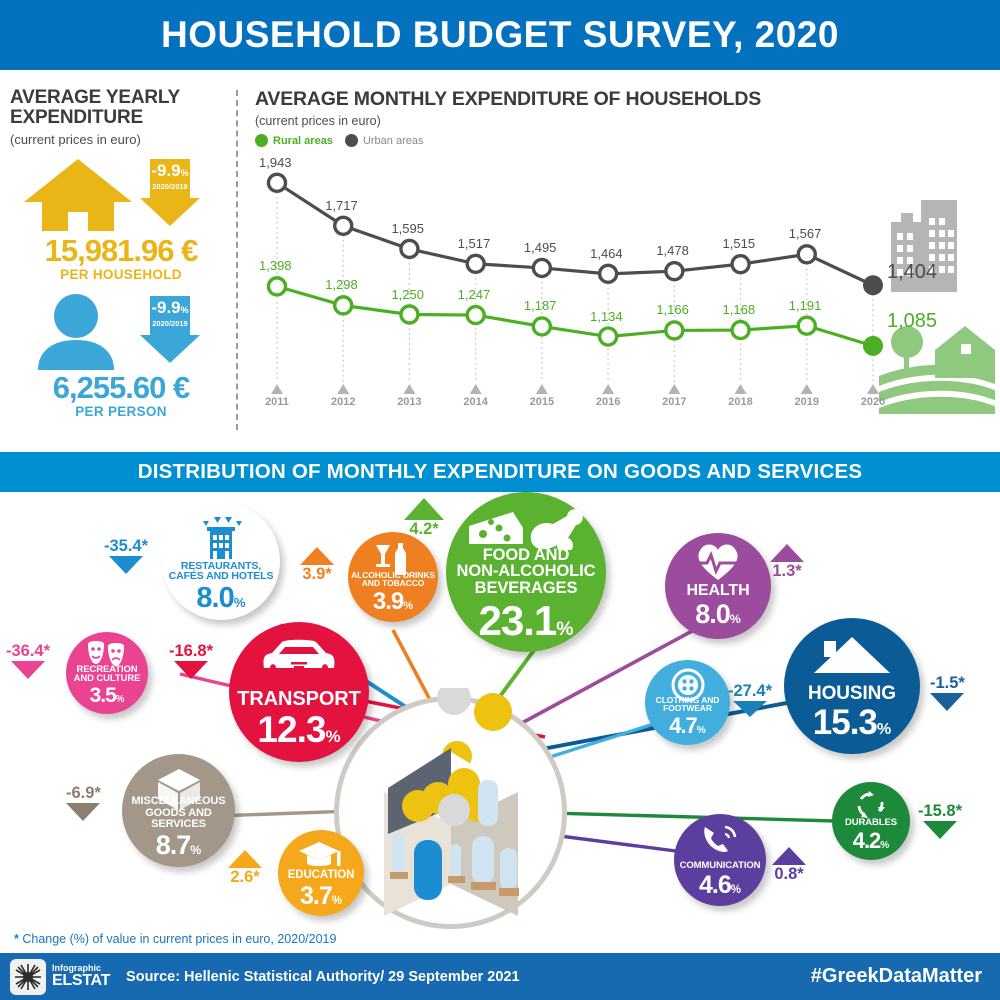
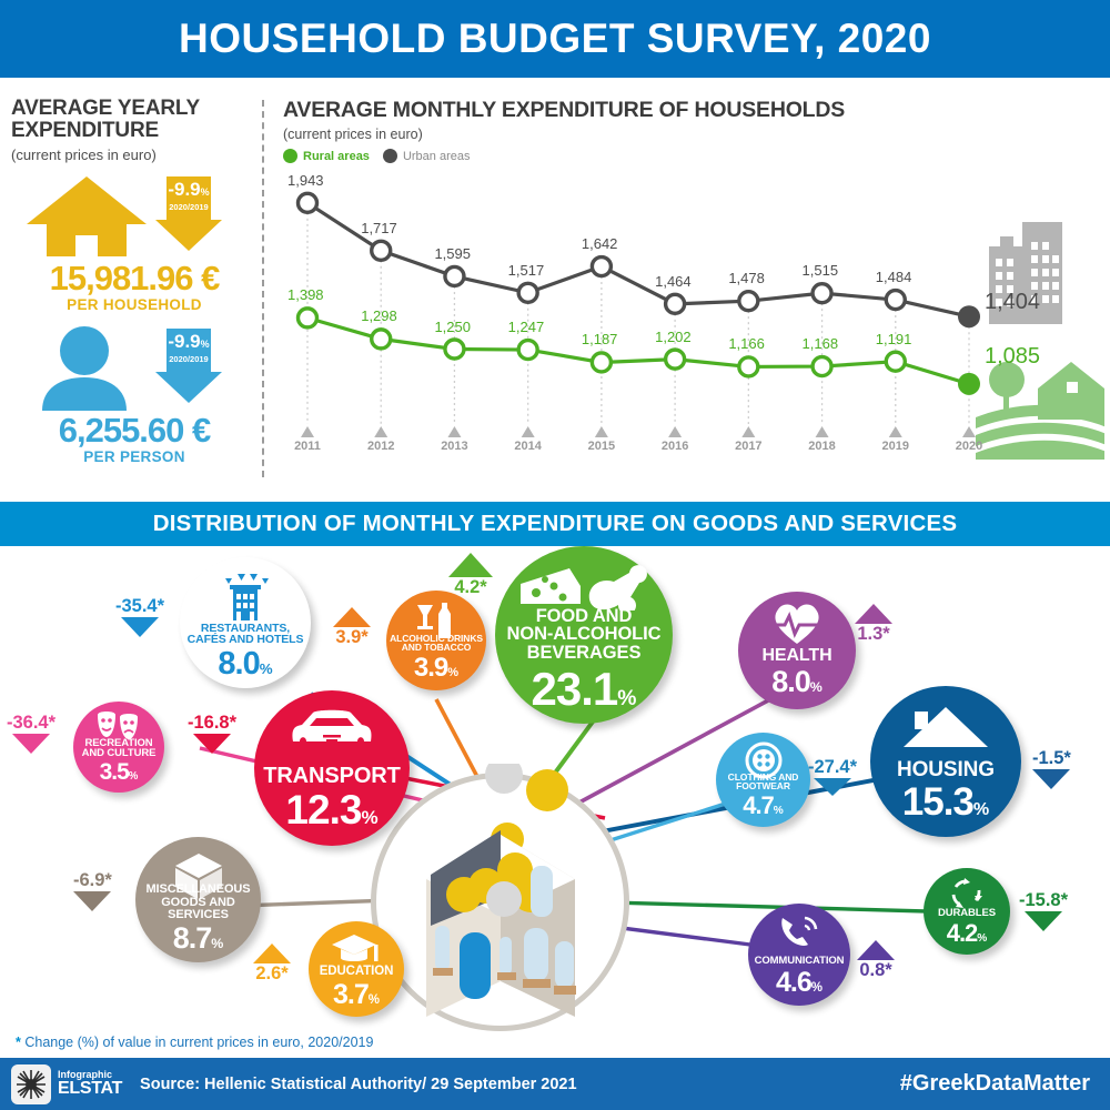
Urban areas/2015: 1,495 -> 1,642
Rural areas/2016: 1,134 -> 1,202
Urban areas/2019: 1,567 -> 1,484
